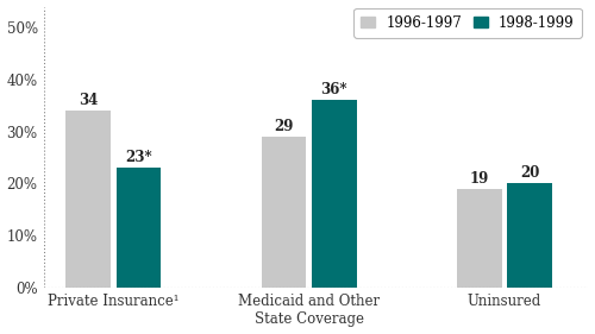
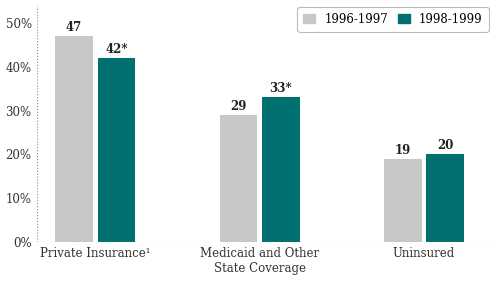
1996-1997/Private Insurance¹: 34 -> 47
1998-1999/Private Insurance¹: 23* -> 42*
1998-1999/Medicaid and Other State Coverage: 36* -> 33*
